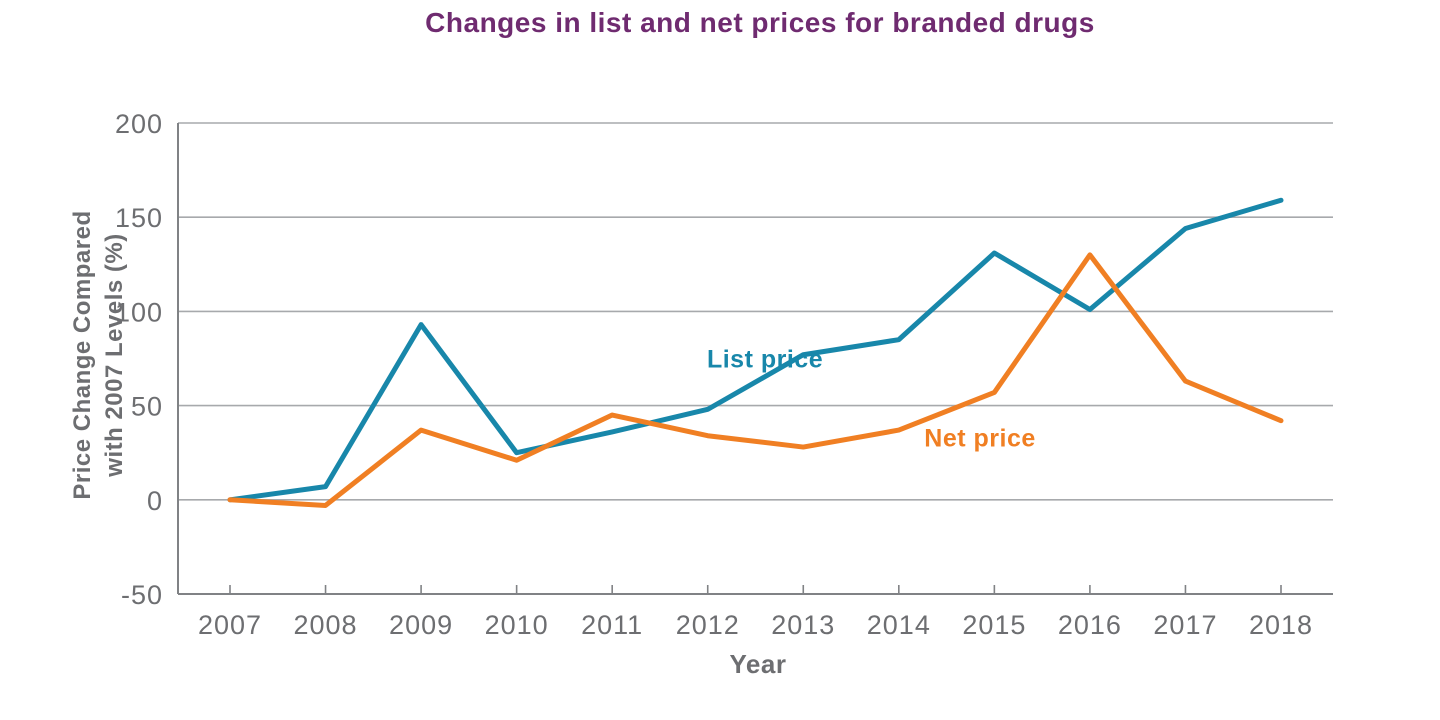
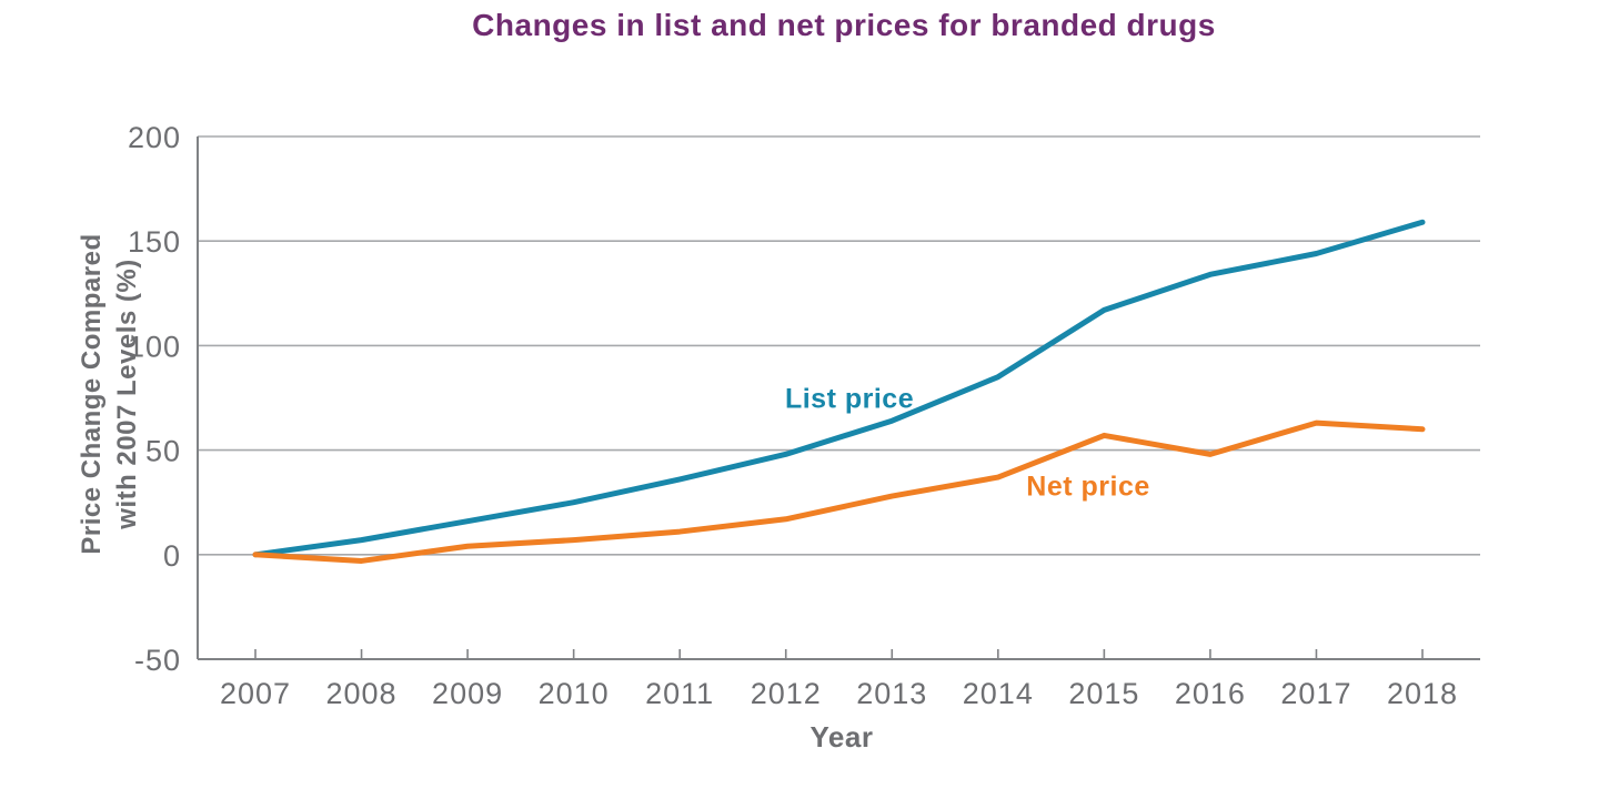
List price/2009: 93 -> 16
Net price/2009: 37 -> 4
Net price/2010: 21 -> 7
Net price/2011: 45 -> 11
Net price/2012: 34 -> 17
List price/2013: 77 -> 64
List price/2015: 131 -> 117
List price/2016: 101 -> 134
Net price/2016: 130 -> 48
Net price/2018: 42 -> 60
